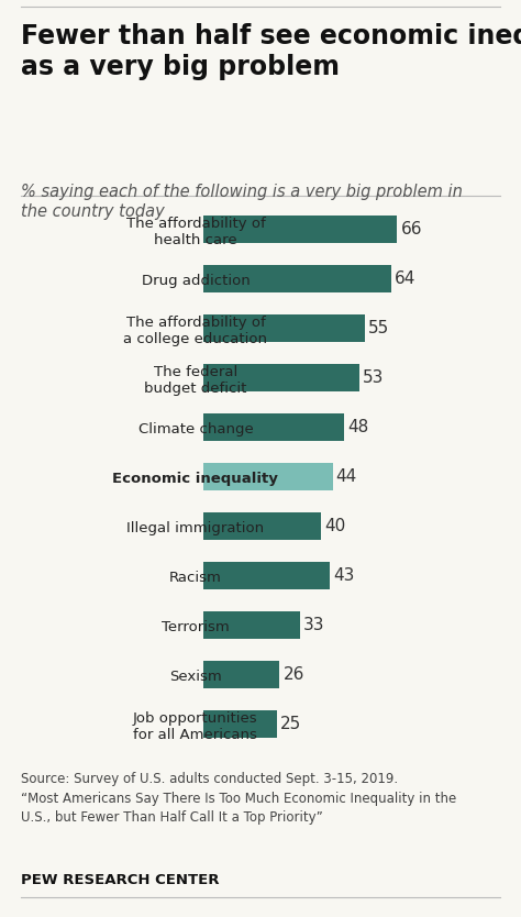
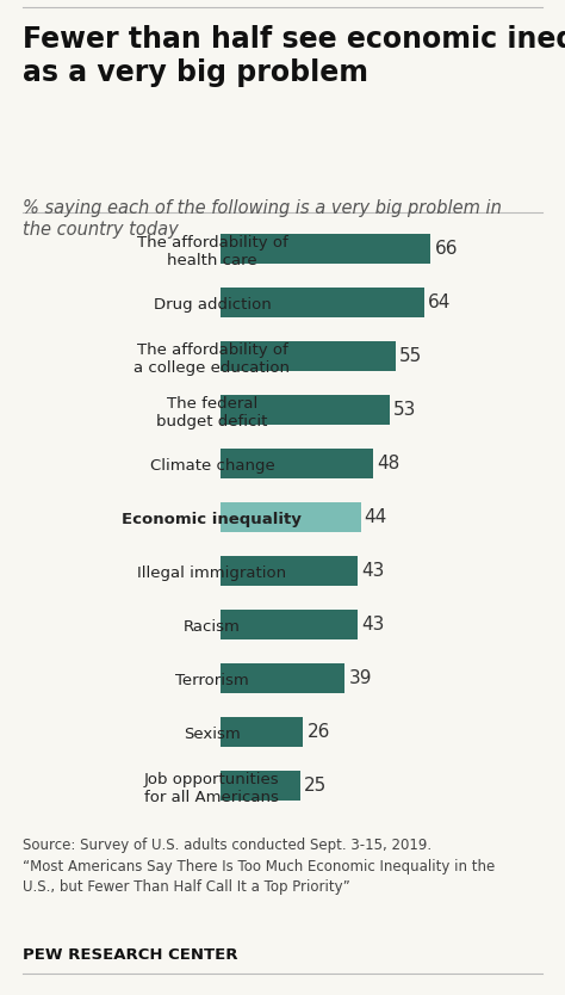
Illegal immigration: 40 -> 43
Terrorism: 33 -> 39
